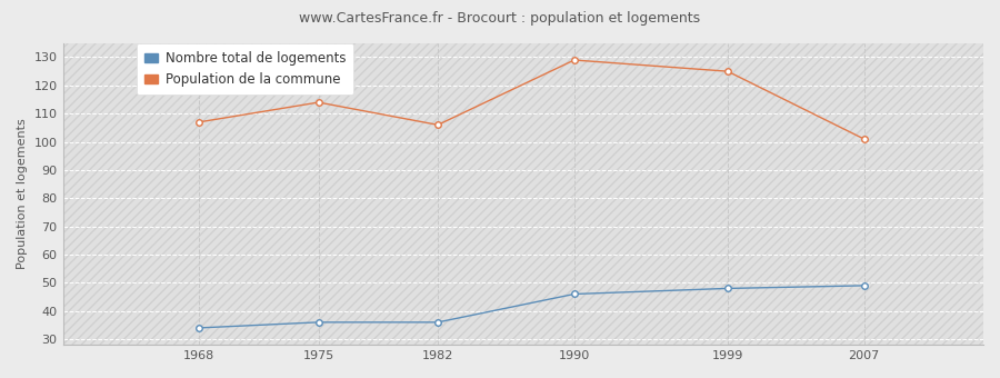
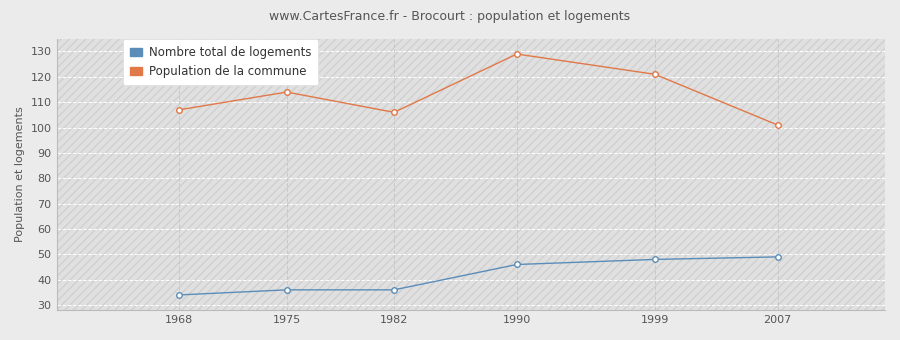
Population de la commune/1999: 125 -> 121
